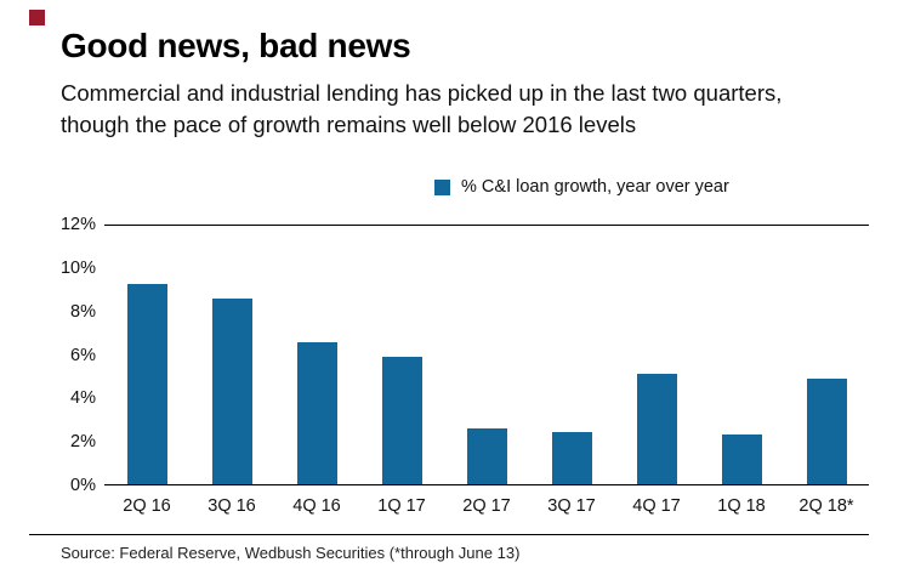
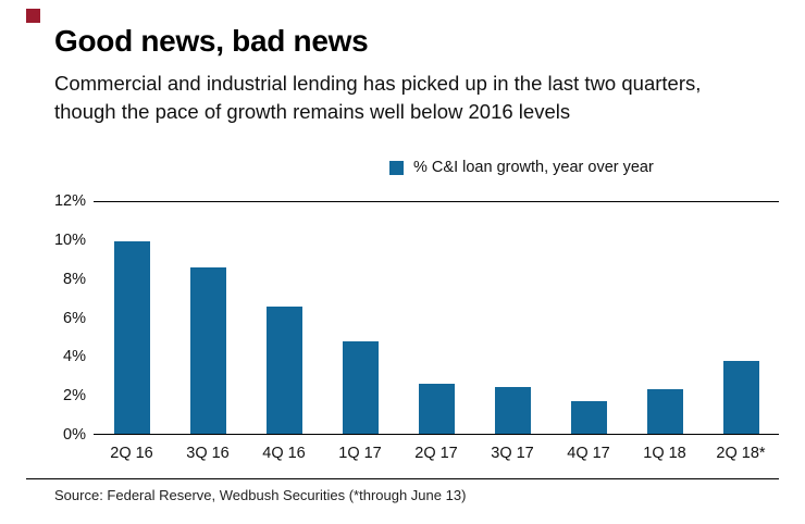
2Q 16: 9.3% -> 10.0%
1Q 17: 5.9% -> 4.8%
4Q 17: 5.1% -> 1.7%
2Q 18*: 4.9% -> 3.8%
